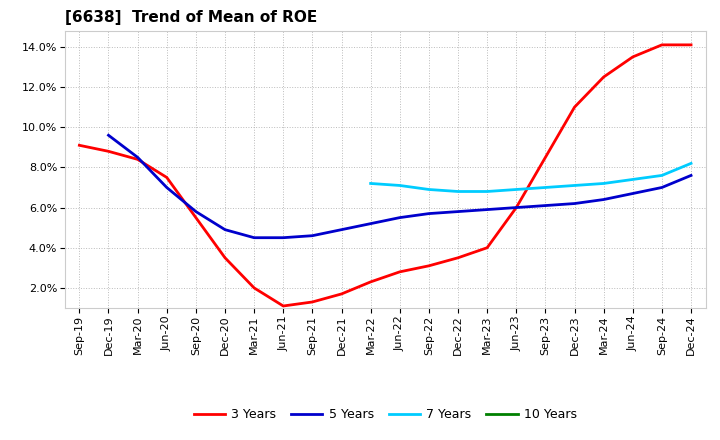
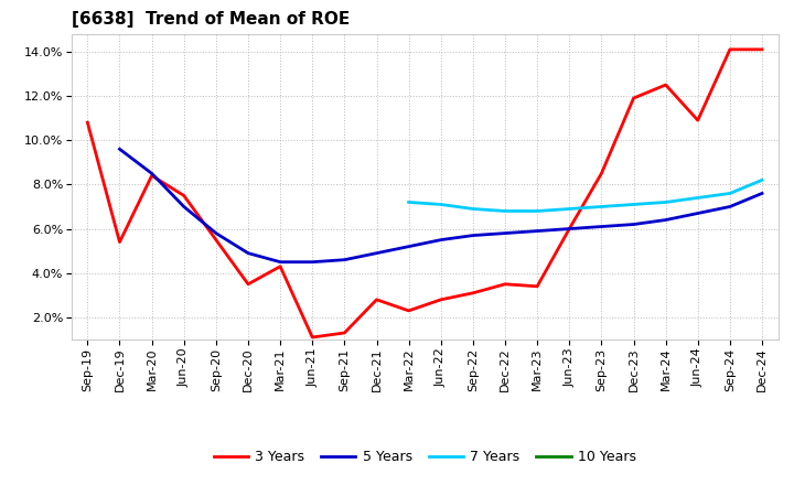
3 Years/Sep-19: 9.1% -> 10.8%
3 Years/Dec-19: 8.8% -> 5.4%
3 Years/Mar-21: 2.0% -> 4.3%
3 Years/Dec-21: 1.7% -> 2.8%
3 Years/Mar-23: 4.0% -> 3.4%
3 Years/Dec-23: 11.0% -> 11.9%
3 Years/Jun-24: 13.5% -> 10.9%
